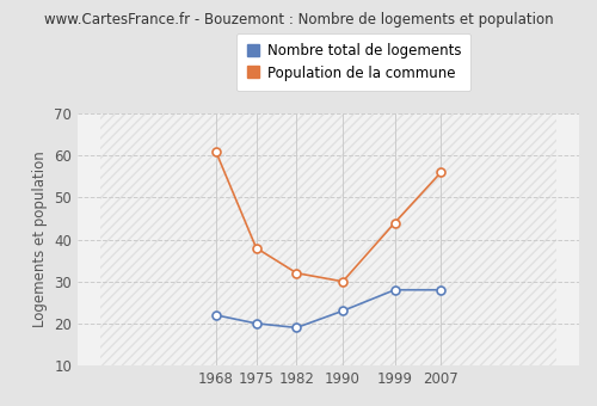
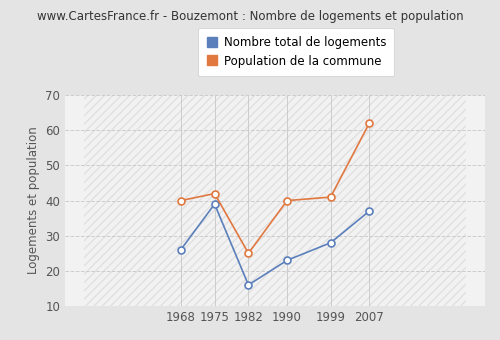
Nombre total de logements/1968: 22 -> 26
Population de la commune/1968: 61 -> 40
Nombre total de logements/1975: 20 -> 39
Population de la commune/1975: 38 -> 42
Nombre total de logements/1982: 19 -> 16
Population de la commune/1982: 32 -> 25
Population de la commune/1990: 30 -> 40
Population de la commune/1999: 44 -> 41
Nombre total de logements/2007: 28 -> 37
Population de la commune/2007: 56 -> 62
